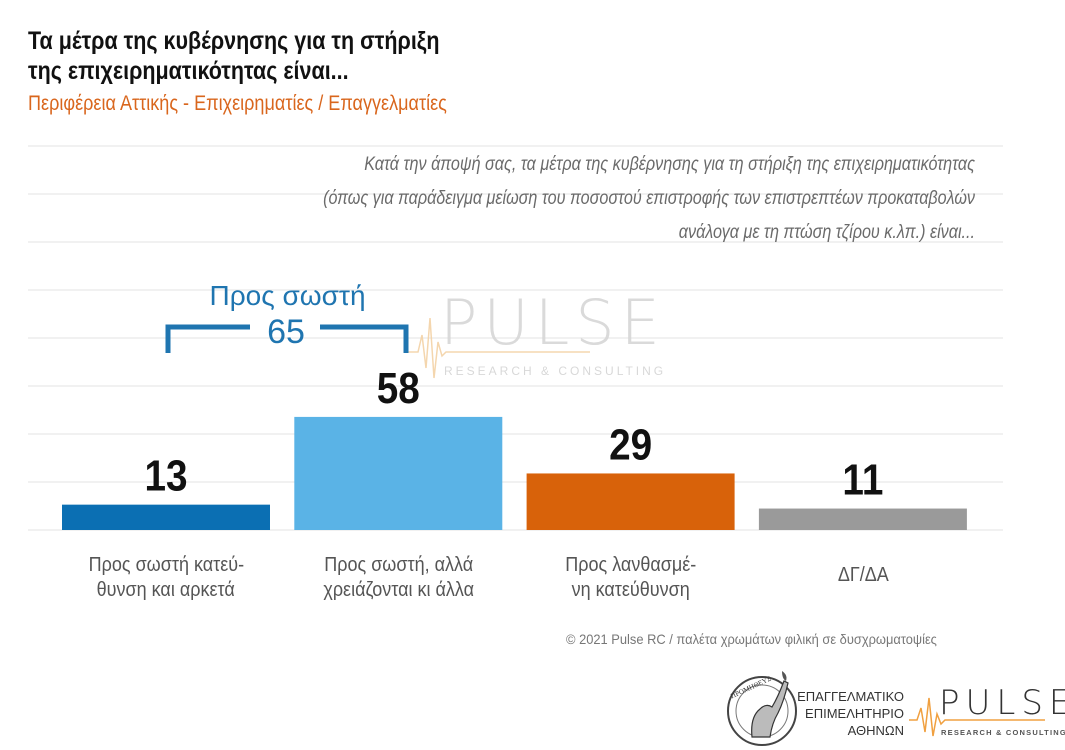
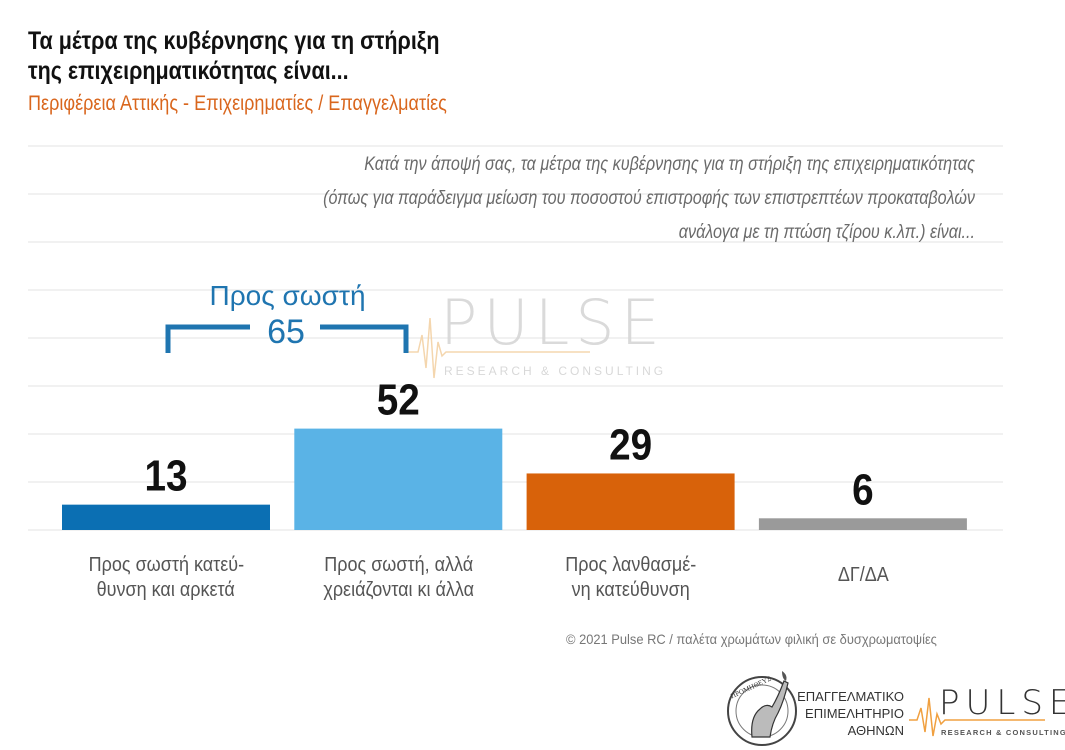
Προς σωστή, αλλά χρειάζονται κι άλλα: 58 -> 52
ΔΓ/ΔΑ: 11 -> 6
